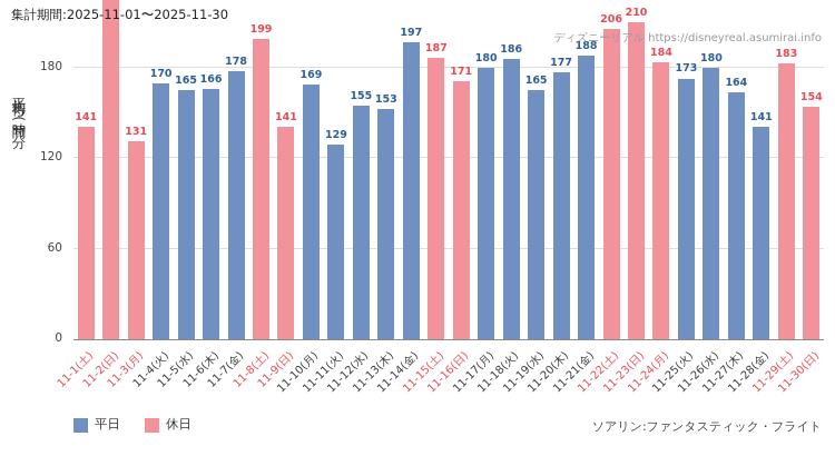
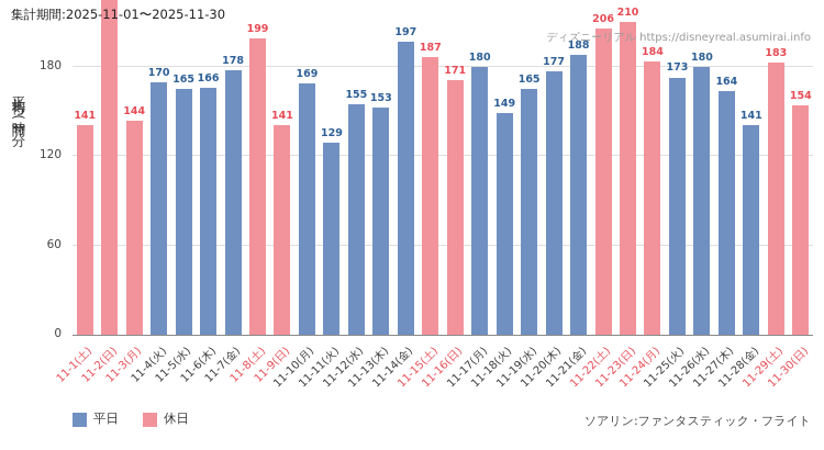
11-3(月): 131 -> 144
11-18(火): 186 -> 149
